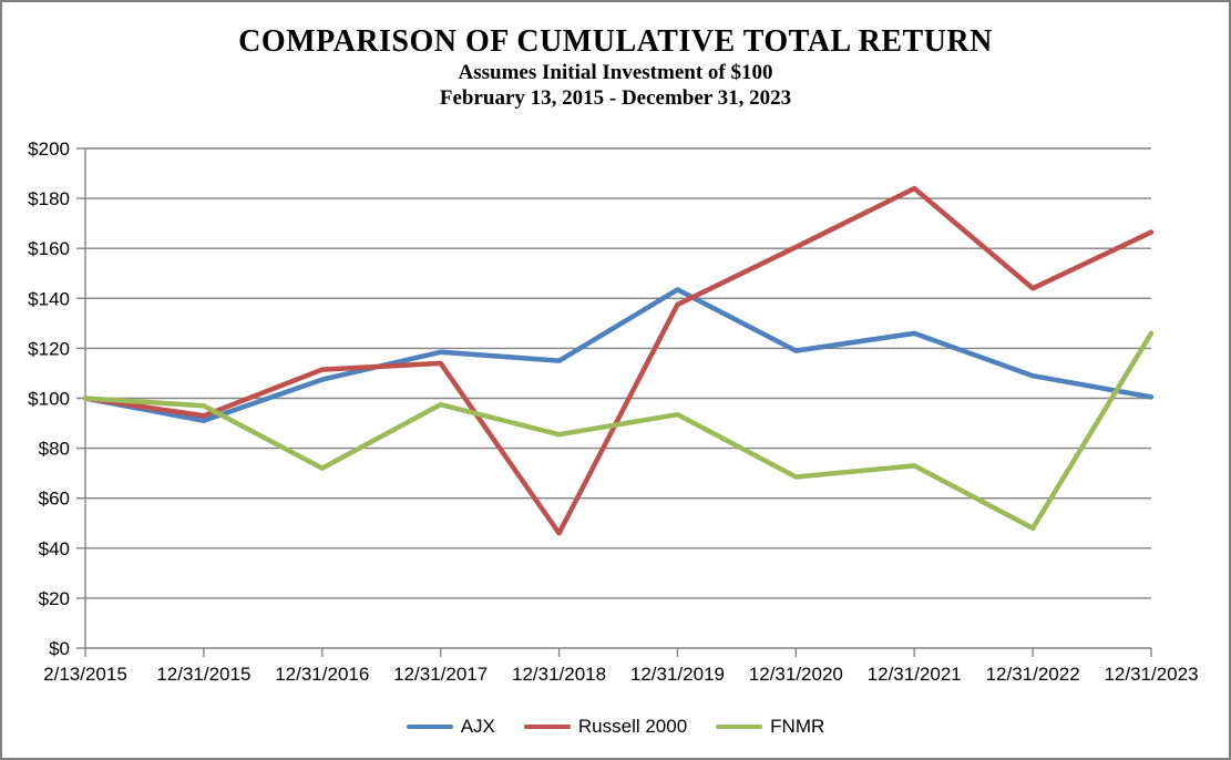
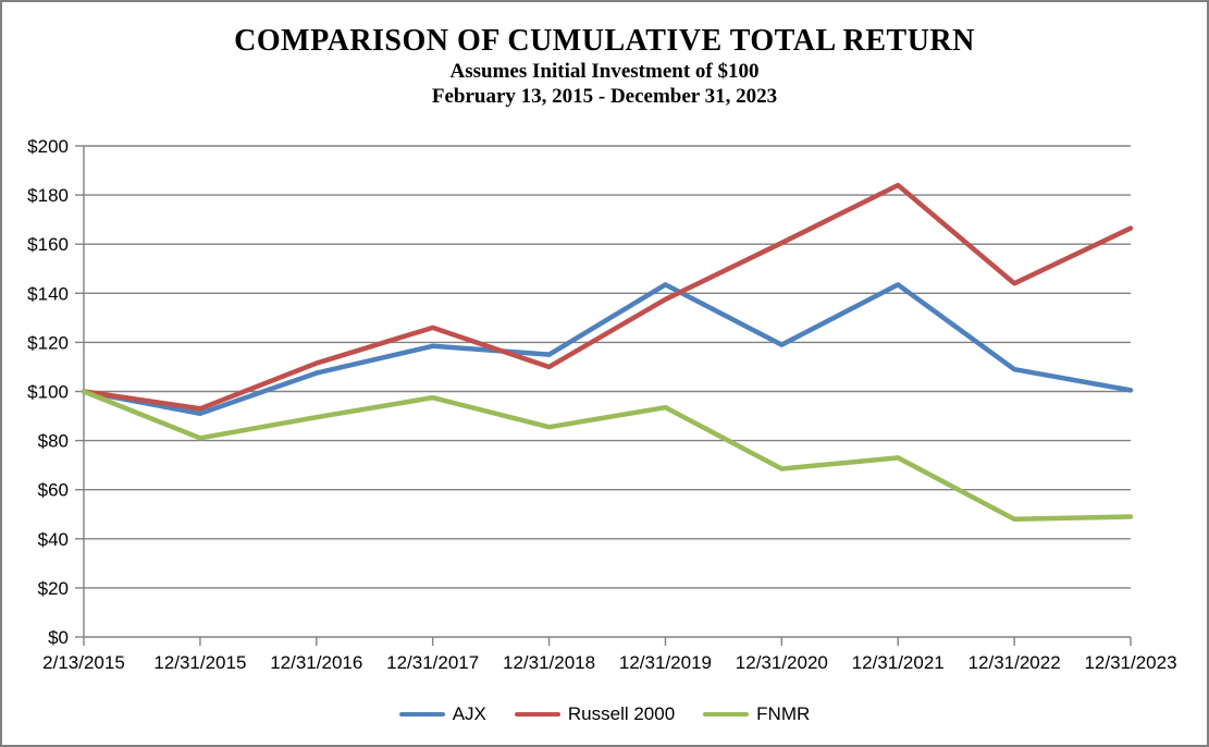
FNMR/12/31/2015: $97 -> $81
FNMR/12/31/2016: $72 -> $90
Russell 2000/12/31/2017: $114 -> $126
Russell 2000/12/31/2018: $46 -> $110
AJX/12/31/2021: $126 -> $144
FNMR/12/31/2023: $126 -> $49
